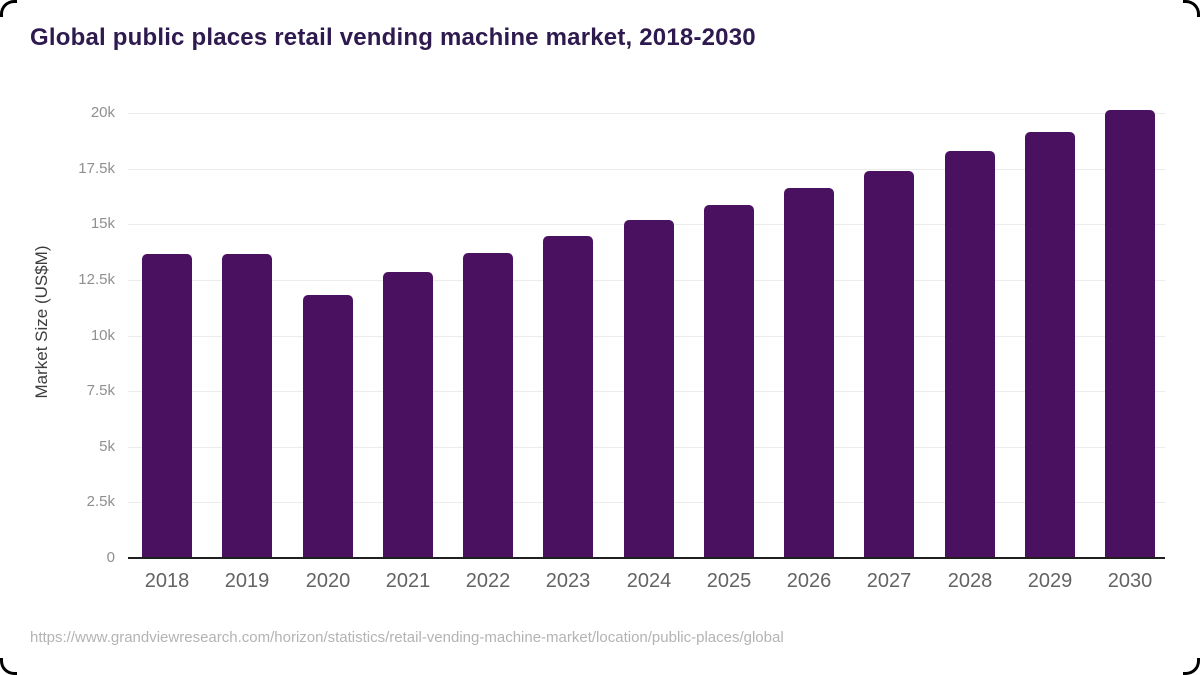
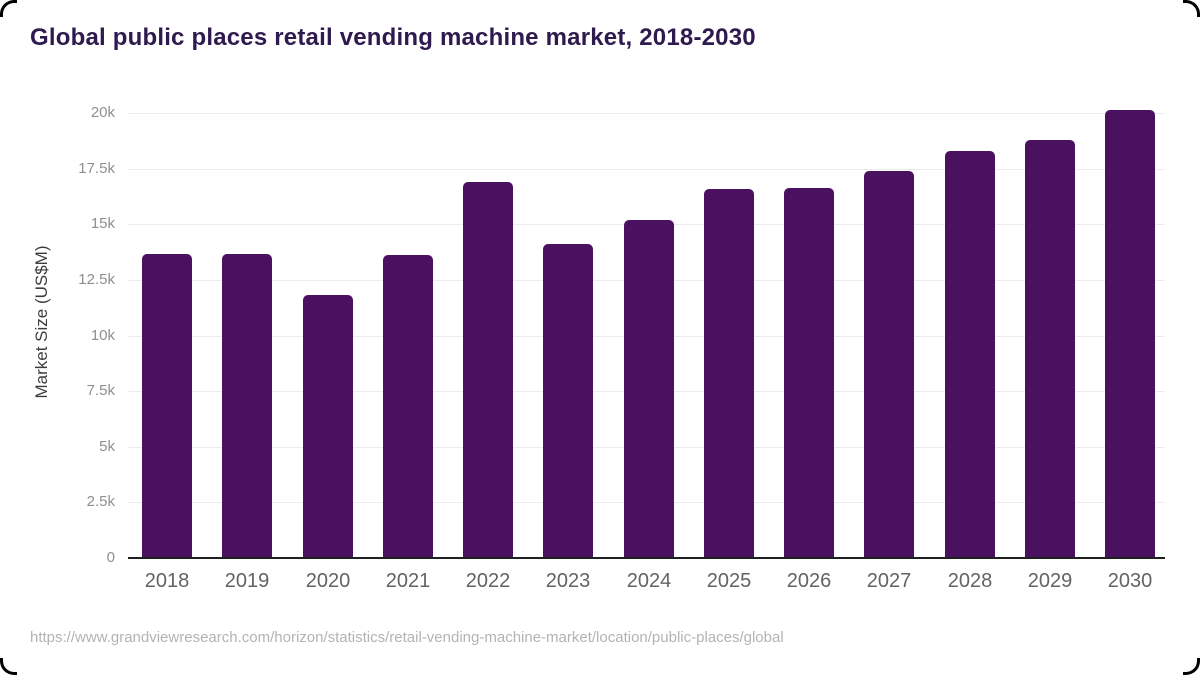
2021: 12.8k -> 13.6k
2022: 13.7k -> 16.9k
2023: 14.5k -> 14.1k
2025: 15.8k -> 16.6k
2029: 19.2k -> 18.8k
